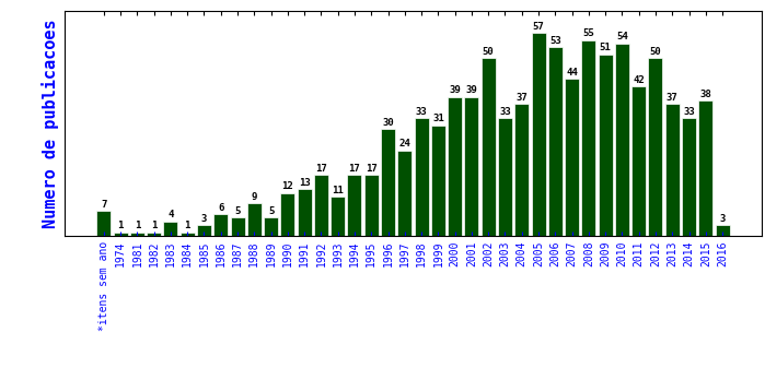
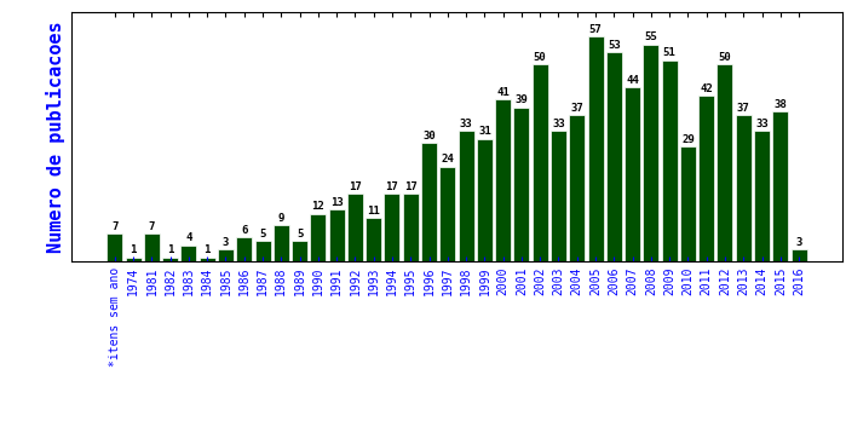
1981: 1 -> 7
2000: 39 -> 41
2010: 54 -> 29
